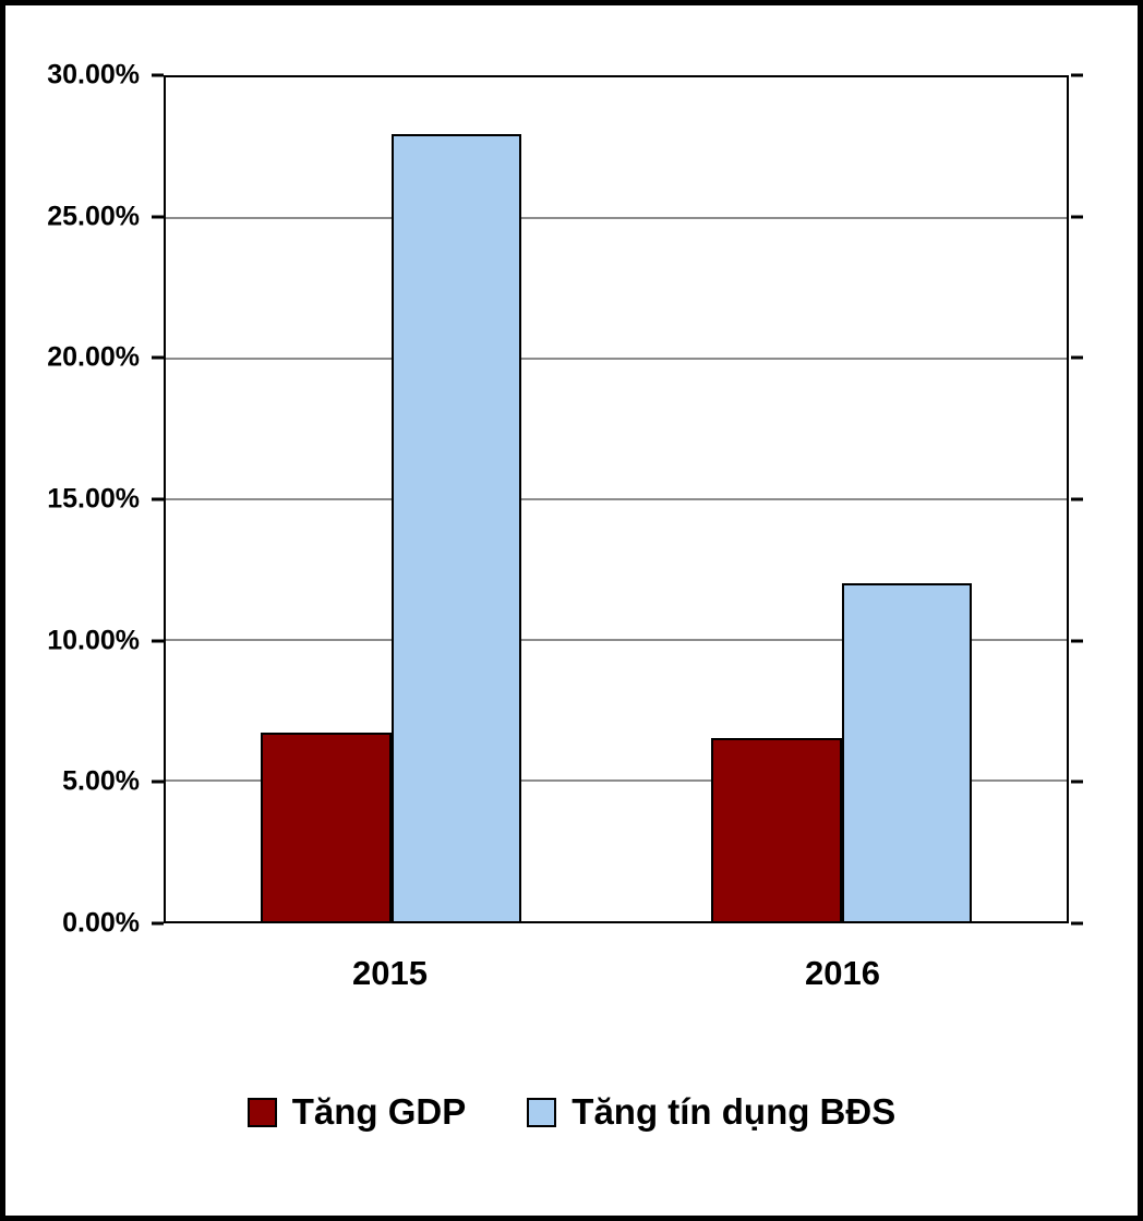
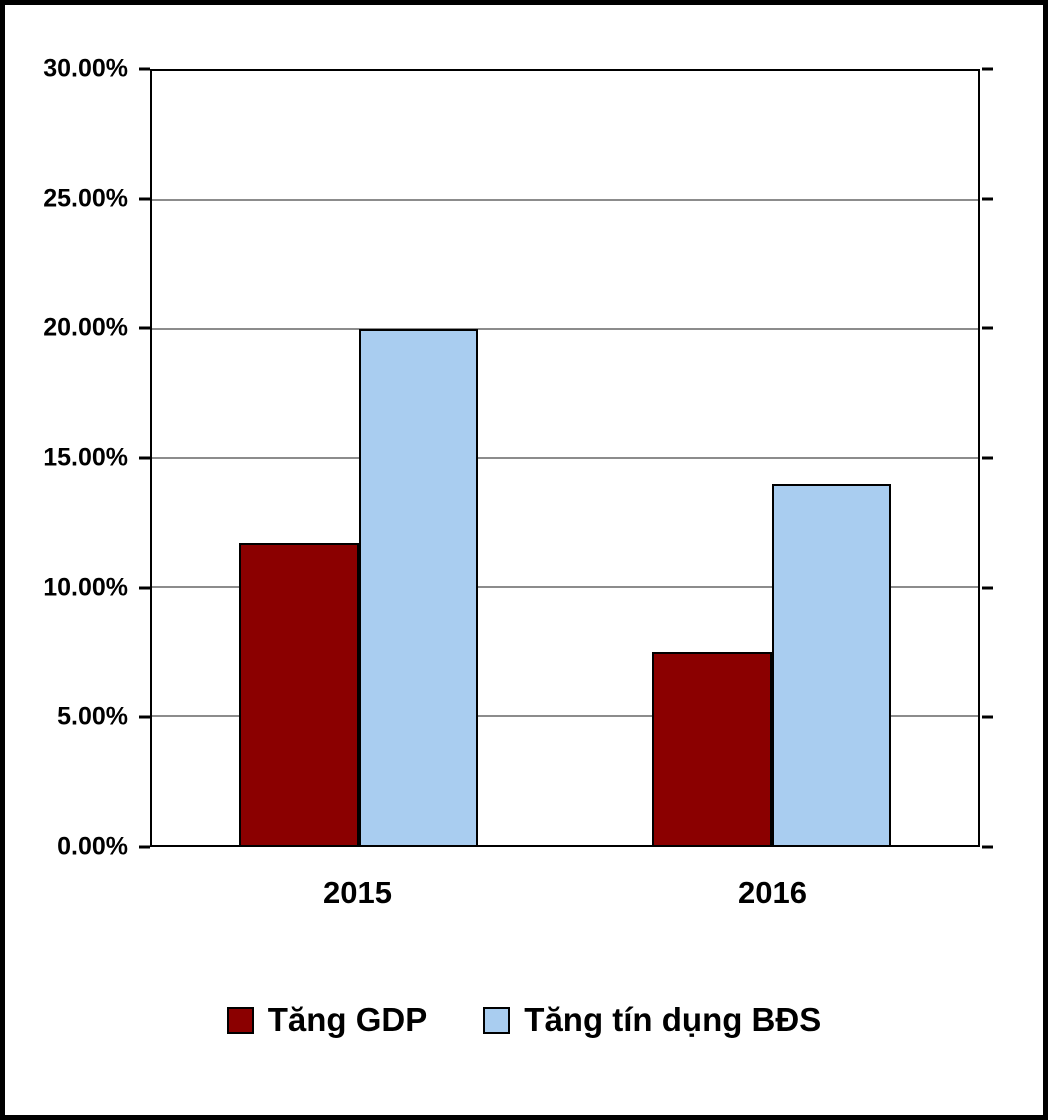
Tăng GDP/2015: 6.7% -> 11.7%
Tăng tín dụng BĐS/2015: 28% -> 20%
Tăng GDP/2016: 6.5% -> 7.5%
Tăng tín dụng BĐS/2016: 12% -> 14%
